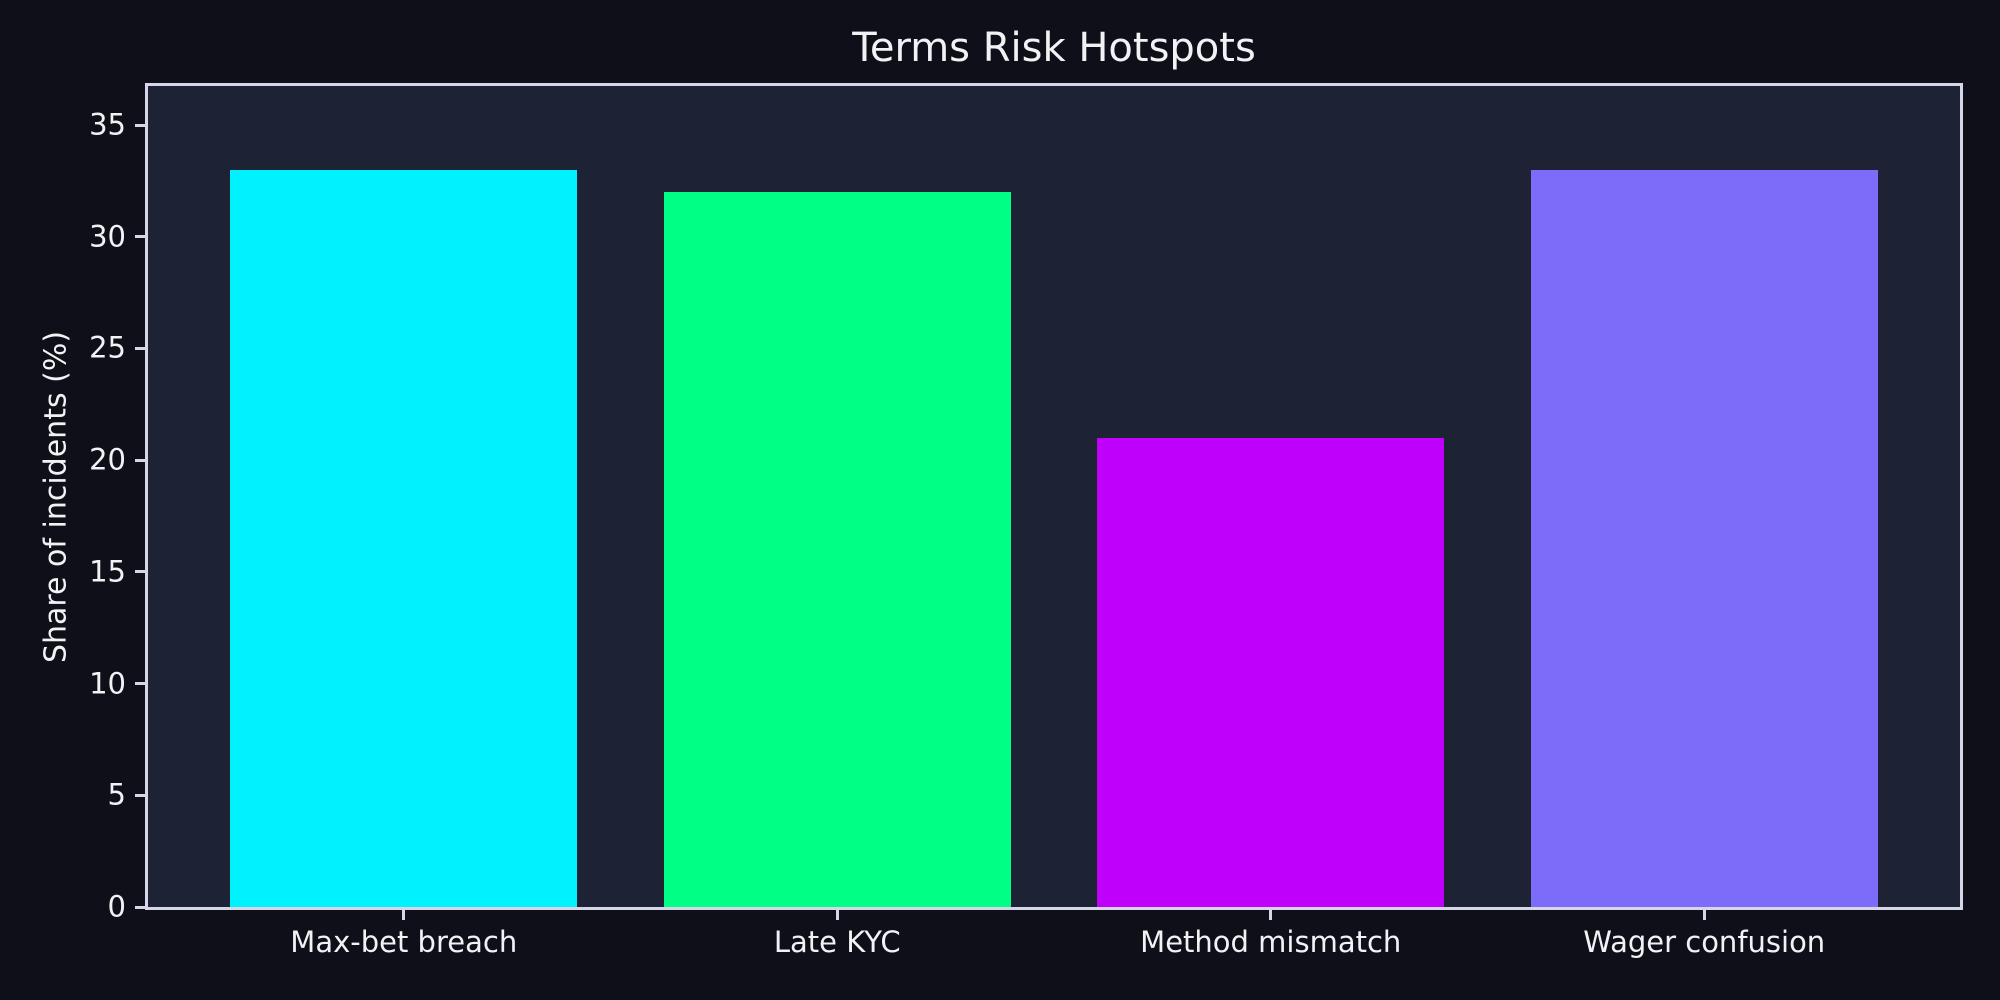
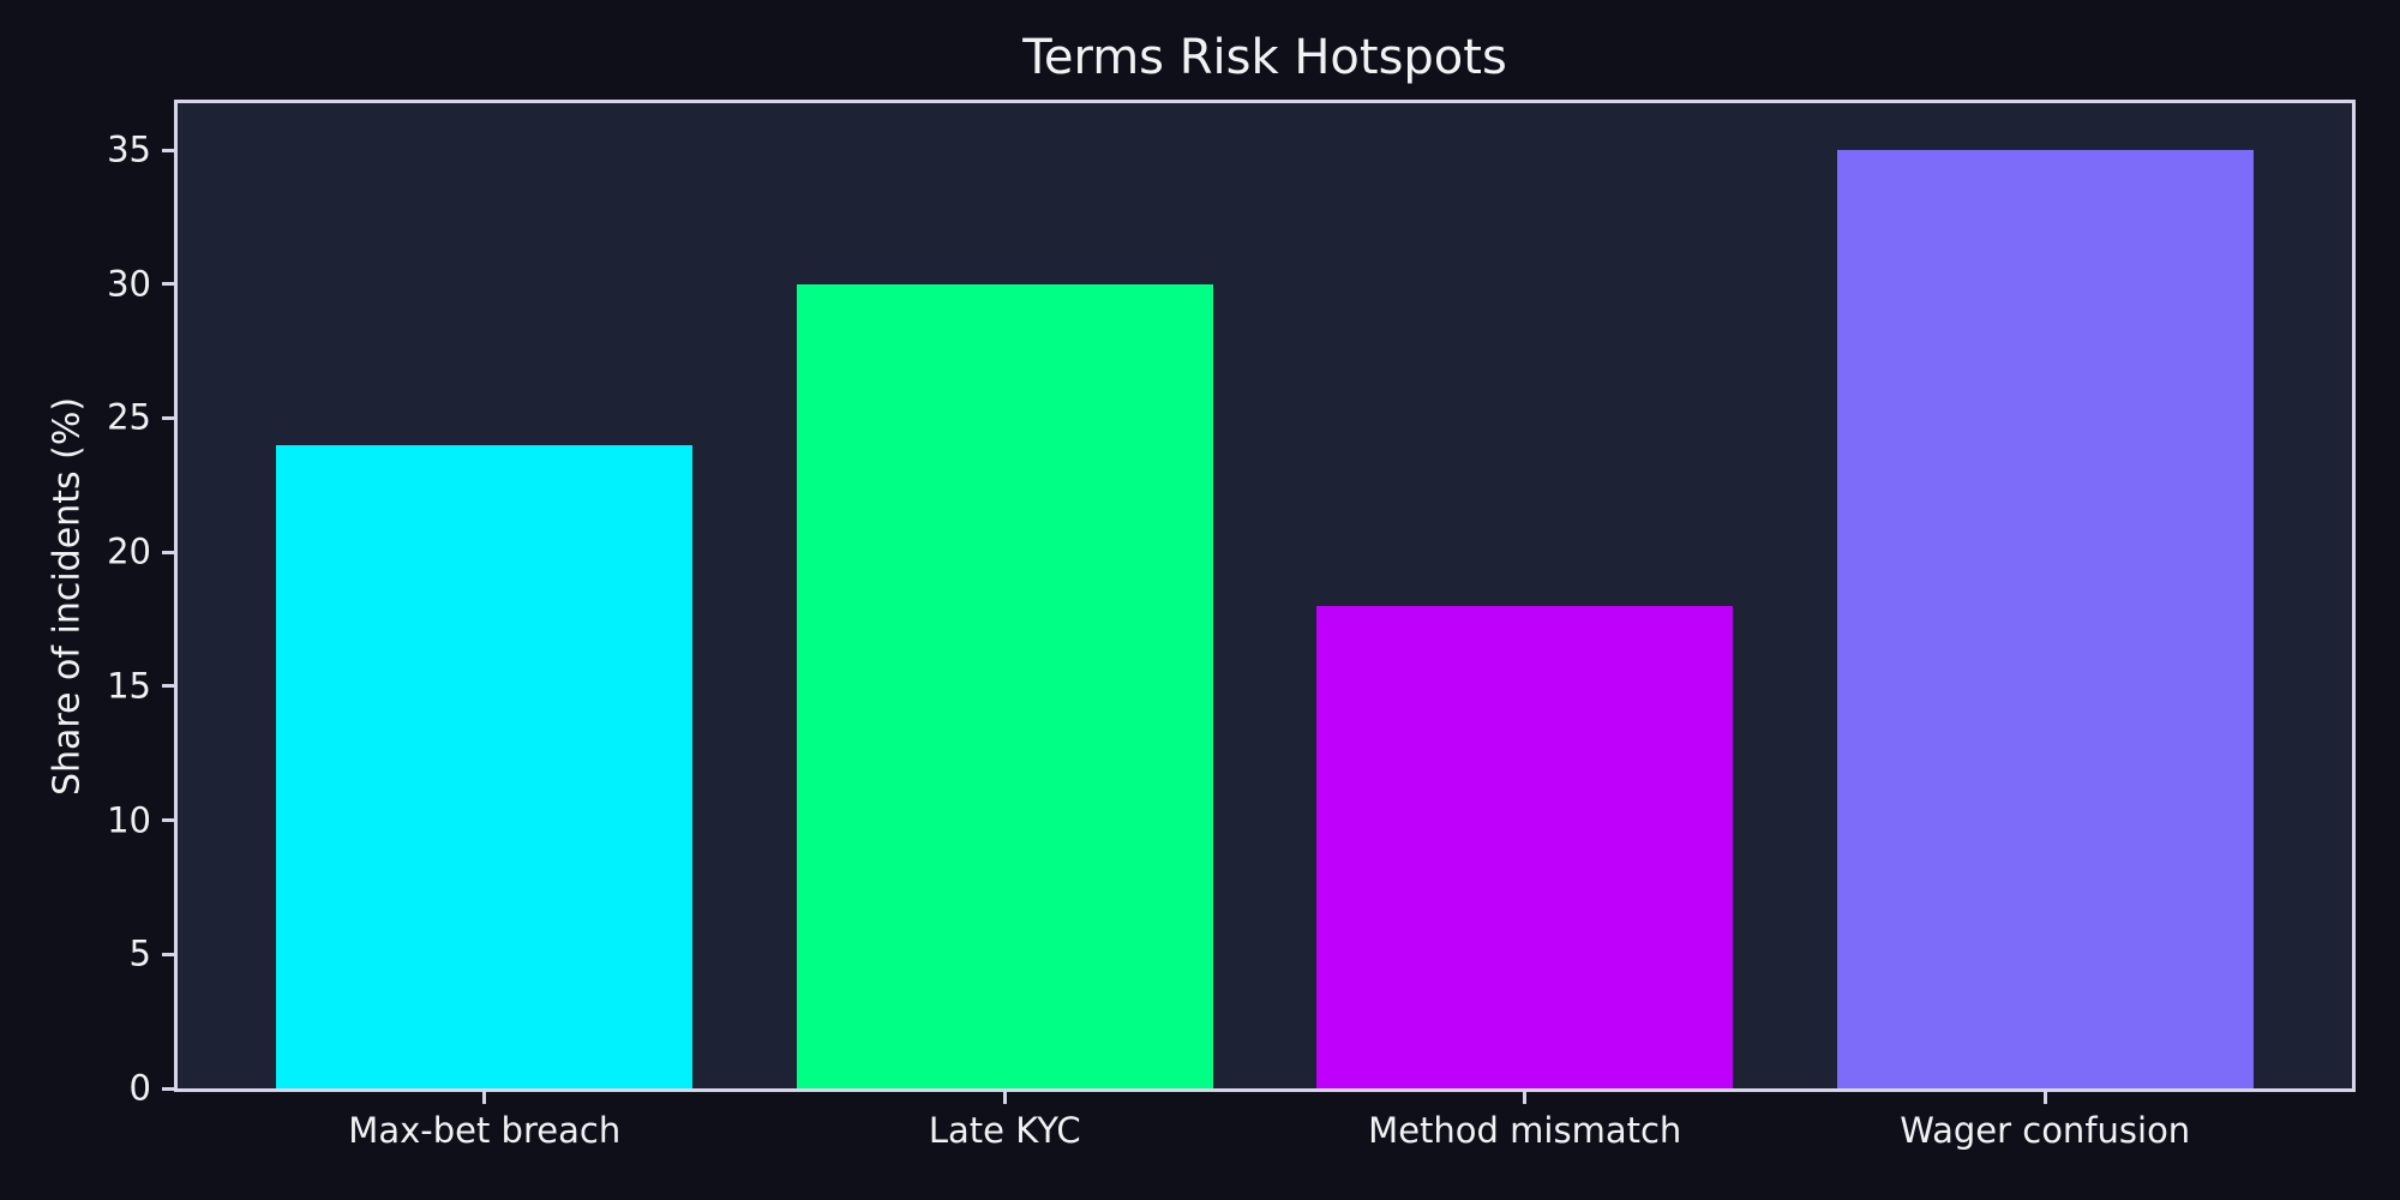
Max-bet breach: 33 -> 24
Late KYC: 32 -> 30
Method mismatch: 21 -> 18
Wager confusion: 33 -> 35
